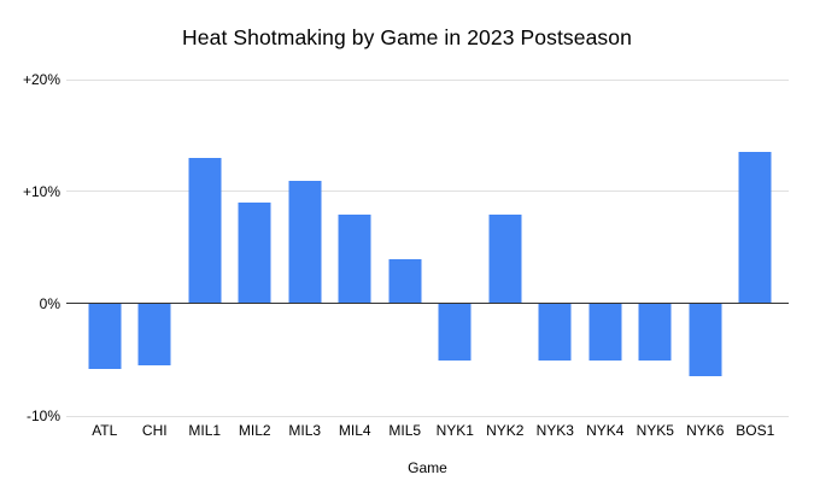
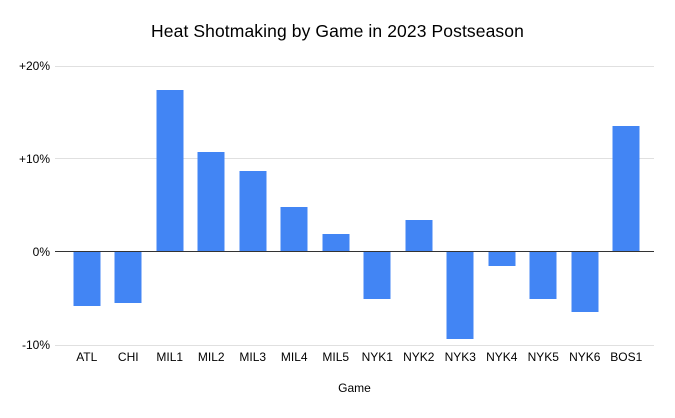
MIL1: 13% -> 17%
MIL2: 9% -> 11%
MIL3: 11% -> 9%
MIL4: 8% -> 5%
MIL5: 4% -> 2%
NYK2: 8% -> 3%
NYK3: -5% -> -9%
NYK4: -5% -> -2%
